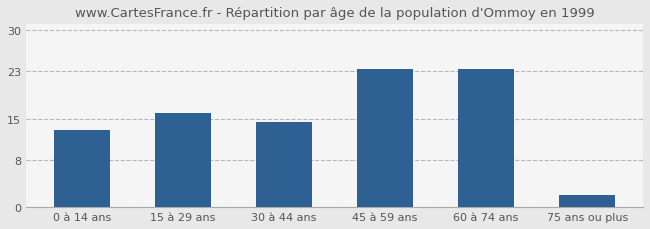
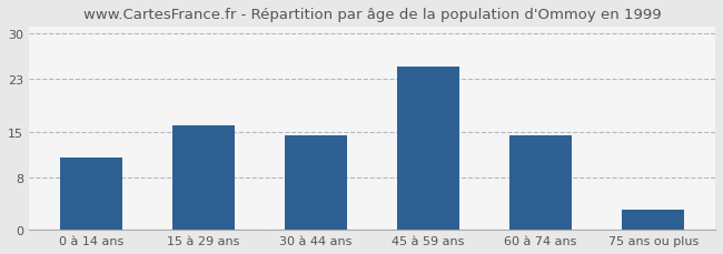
0 à 14 ans: 13.0 -> 11.0
45 à 59 ans: 23.5 -> 25.0
60 à 74 ans: 23.5 -> 14.4
75 ans ou plus: 2.0 -> 3.0
